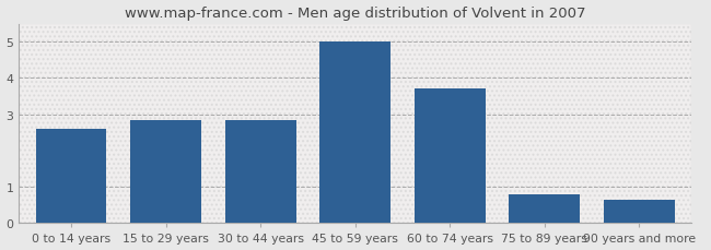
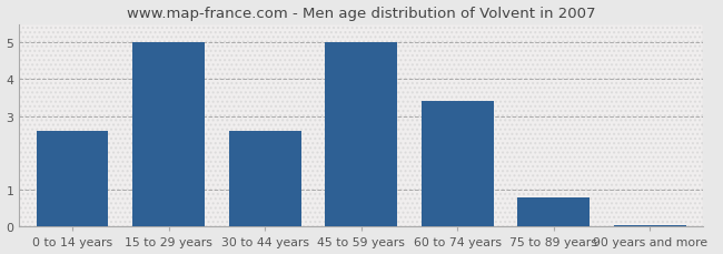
15 to 29 years: 2.85 -> 5.00
30 to 44 years: 2.85 -> 2.60
60 to 74 years: 3.70 -> 3.40
90 years and more: 0.65 -> 0.05
